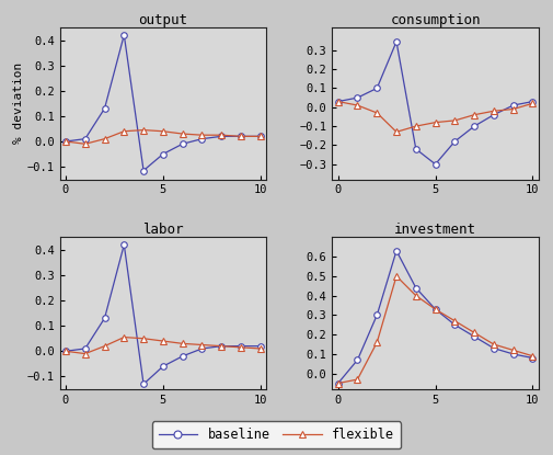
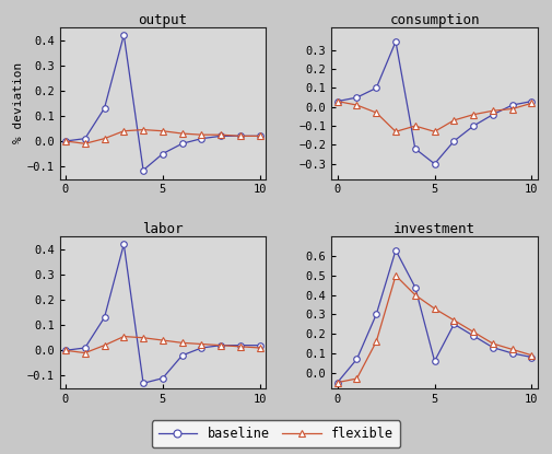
consumption/flexible/5: -0.08 -> -0.13
labor/baseline/5: -0.06 -> -0.11
investment/baseline/5: 0.33 -> 0.06
